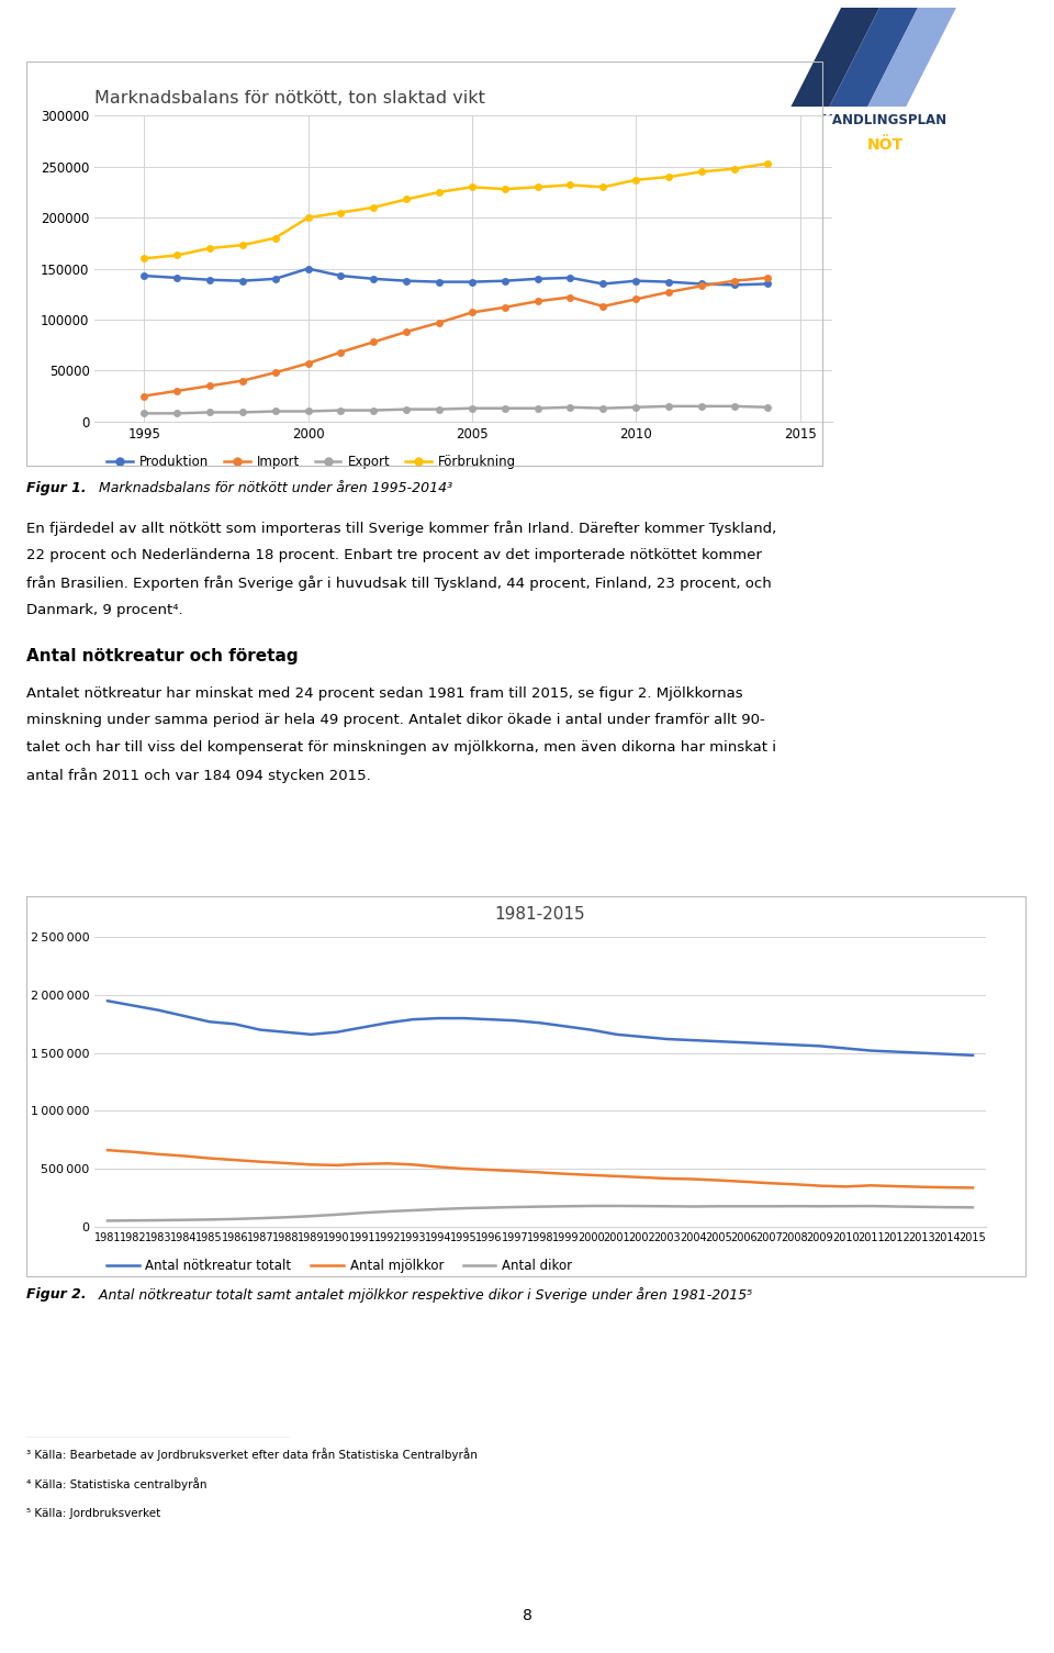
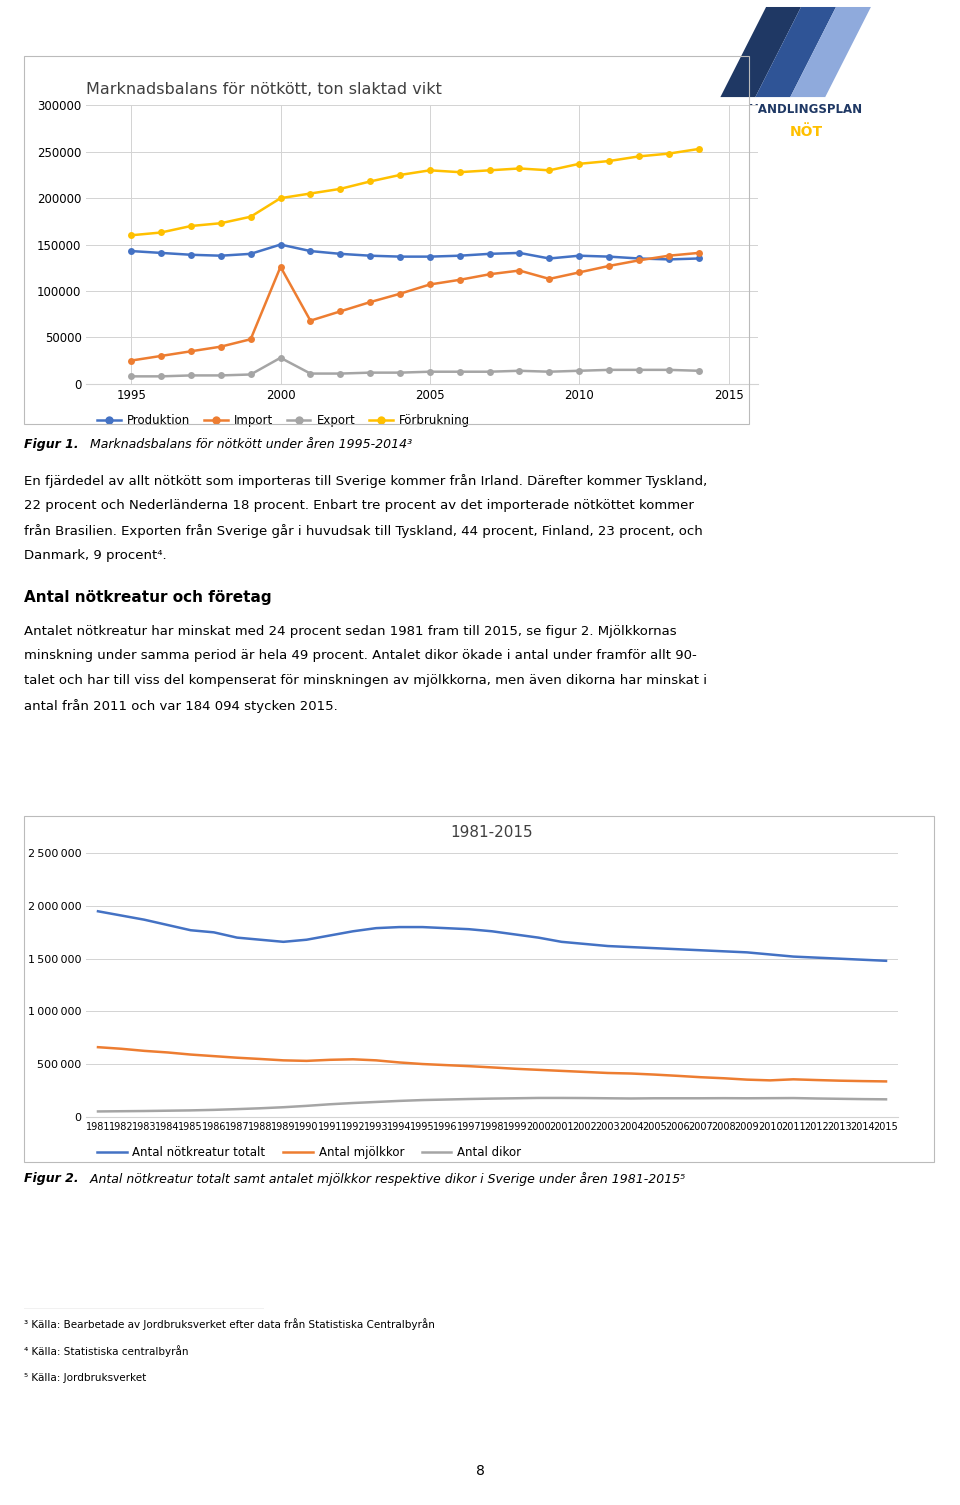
Marknadsbalans för nötkött, ton slaktad vikt/Import/2000: 57000 -> 126000
Marknadsbalans för nötkött, ton slaktad vikt/Export/2000: 10000 -> 28000
